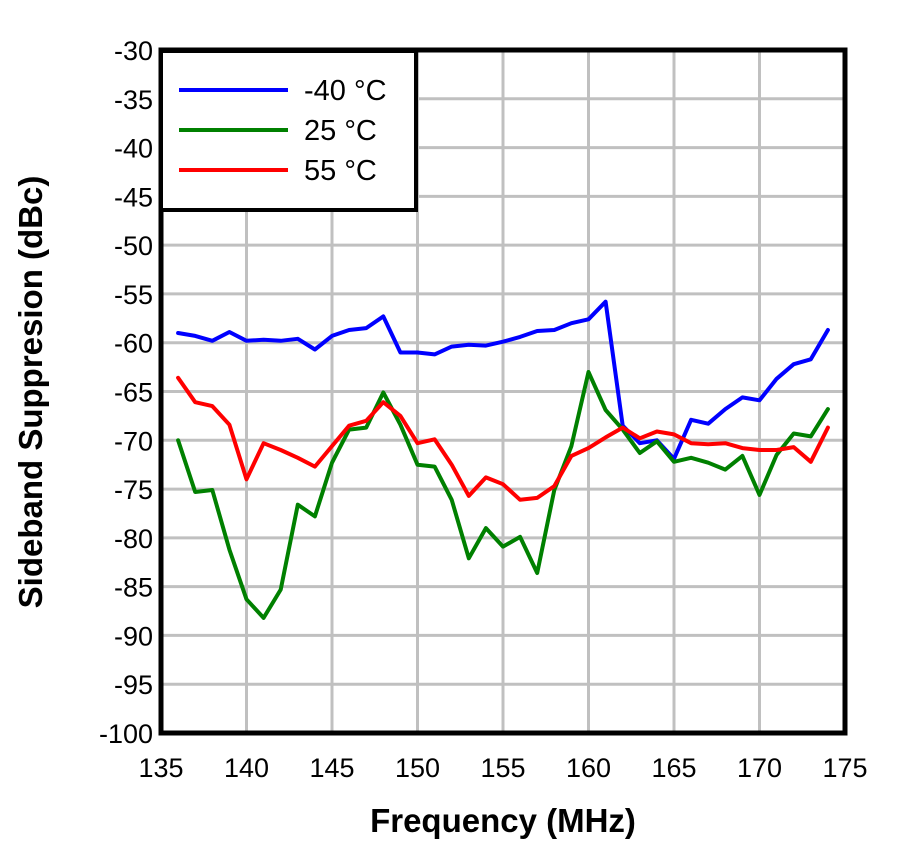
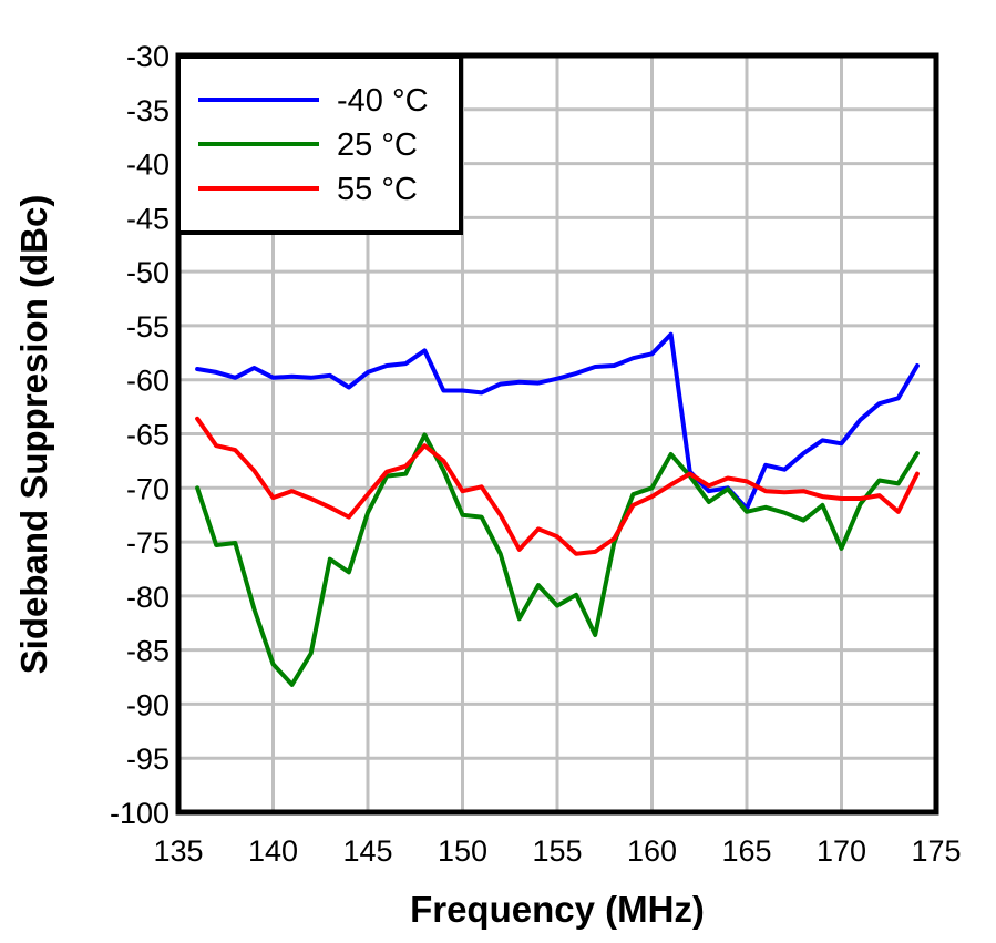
55 °C/140: -74 -> -71
25 °C/160: -63 -> -70
